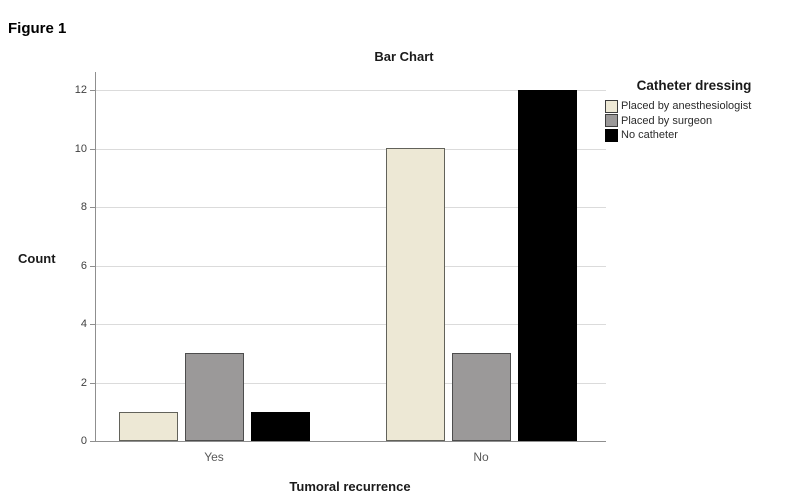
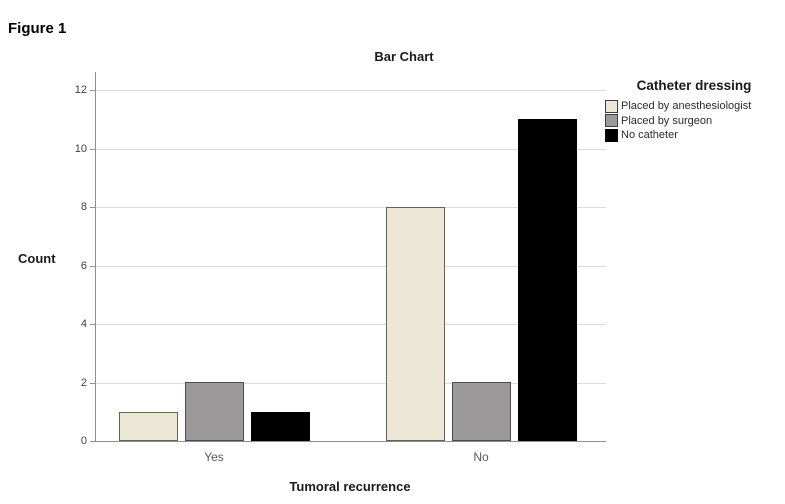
Placed by surgeon/Yes: 3 -> 2
Placed by anesthesiologist/No: 10 -> 8
Placed by surgeon/No: 3 -> 2
No catheter/No: 12 -> 11
